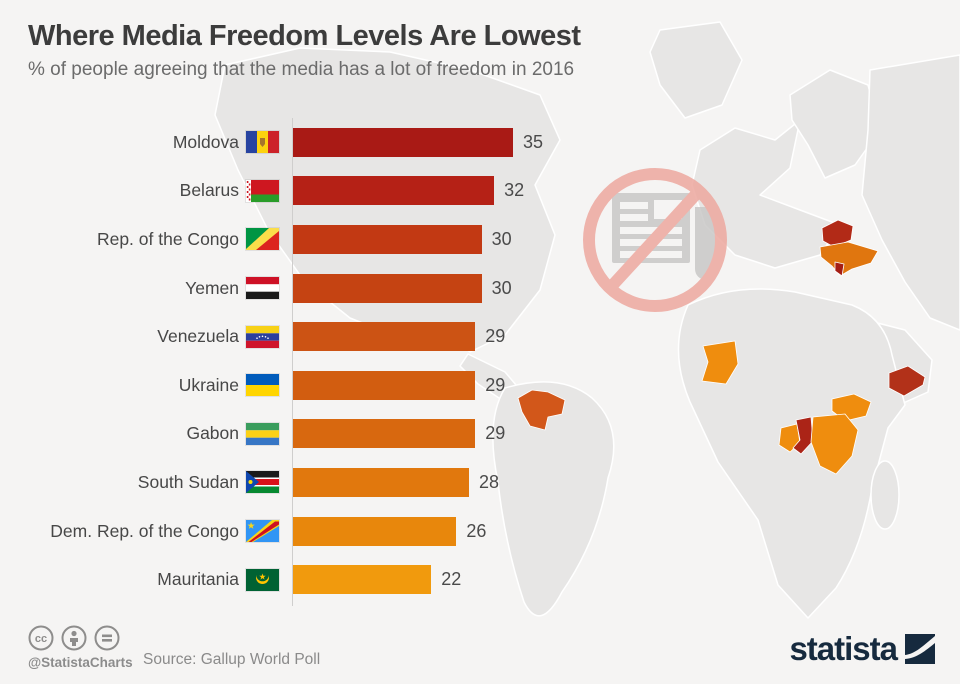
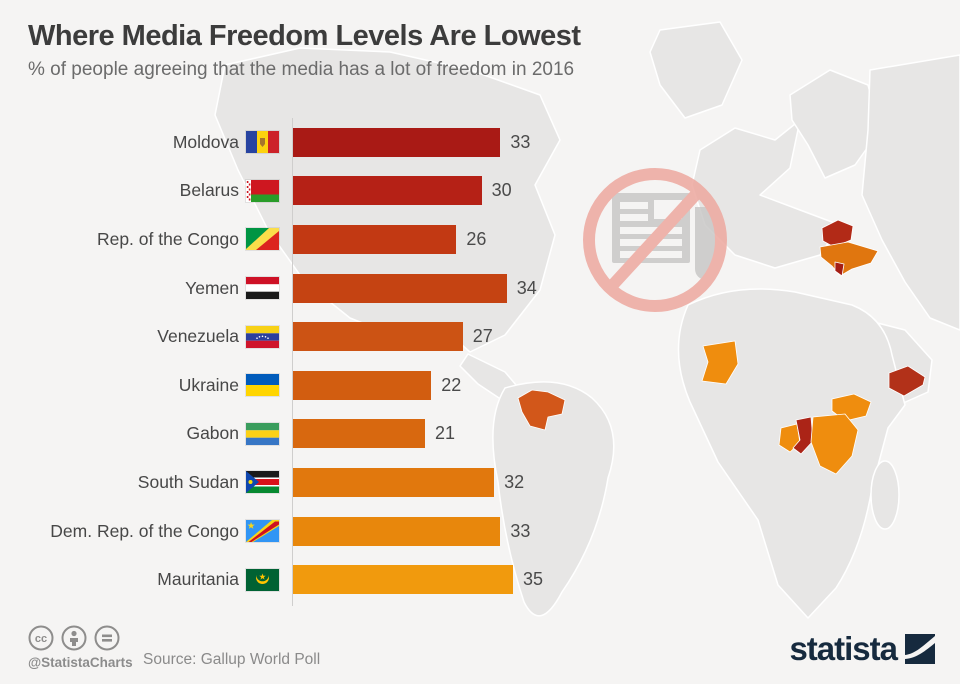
Moldova: 35 -> 33
Belarus: 32 -> 30
Rep. of the Congo: 30 -> 26
Yemen: 30 -> 34
Venezuela: 29 -> 27
Ukraine: 29 -> 22
Gabon: 29 -> 21
South Sudan: 28 -> 32
Dem. Rep. of the Congo: 26 -> 33
Mauritania: 22 -> 35
